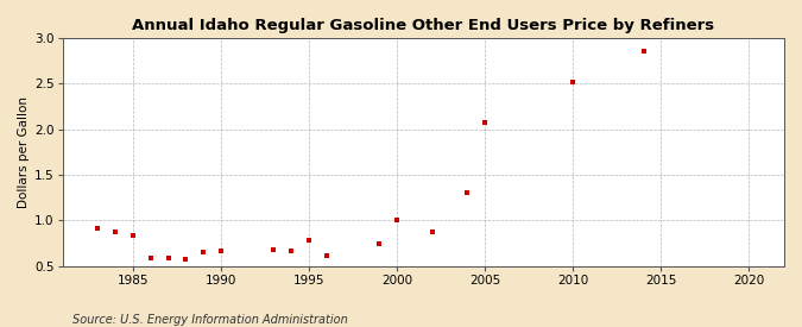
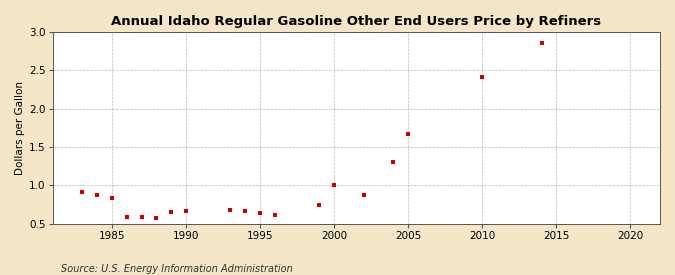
1995: 0.78 -> 0.64
2005: 2.08 -> 1.67
2010: 2.52 -> 2.41
